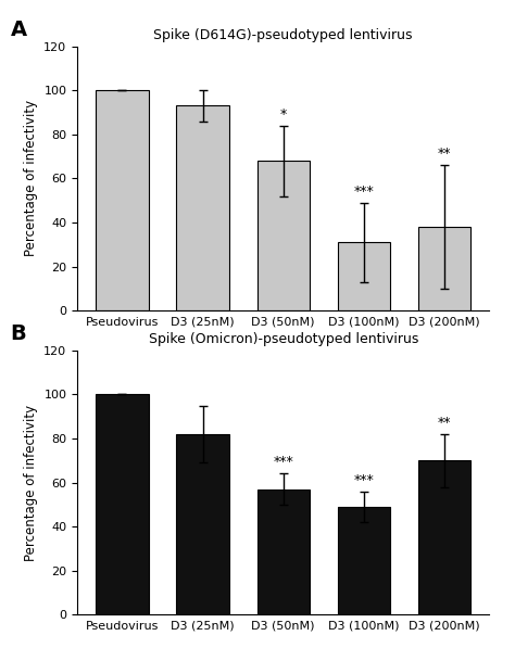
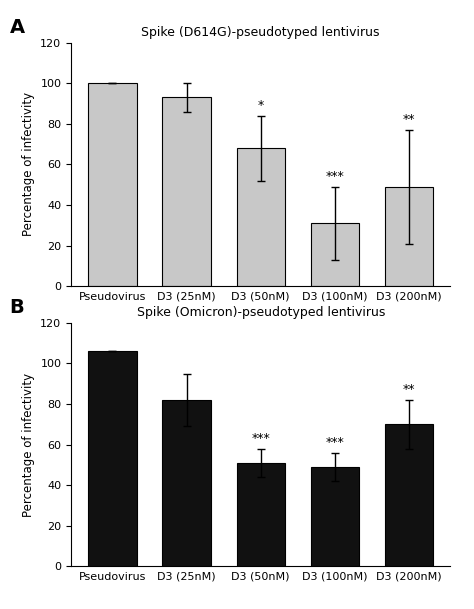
Spike (D614G)-pseudotyped lentivirus/D3 (200nM): 38 -> 49
Spike (Omicron)-pseudotyped lentivirus/Pseudovirus: 100 -> 106
Spike (Omicron)-pseudotyped lentivirus/D3 (50nM): 57 -> 51
